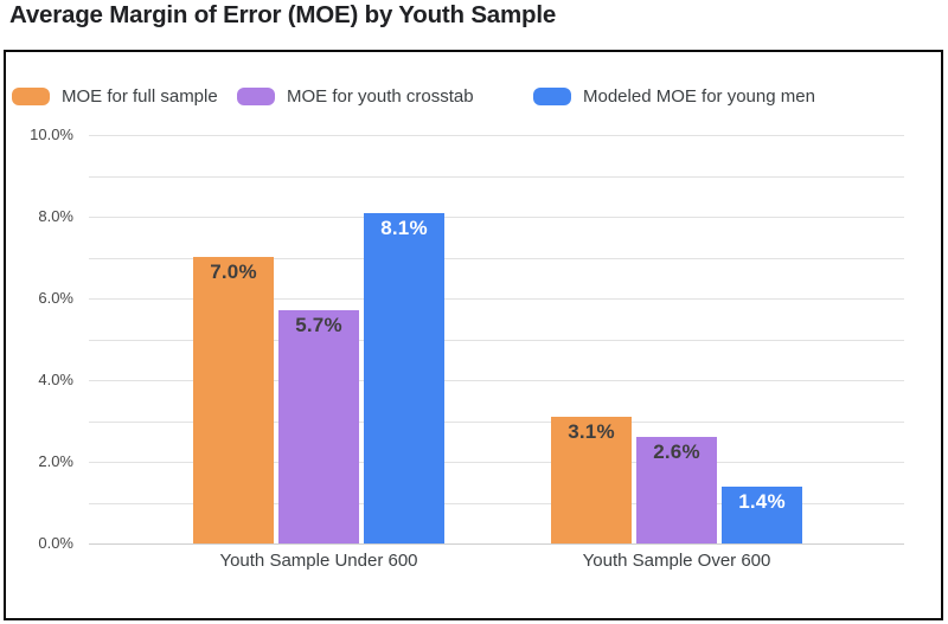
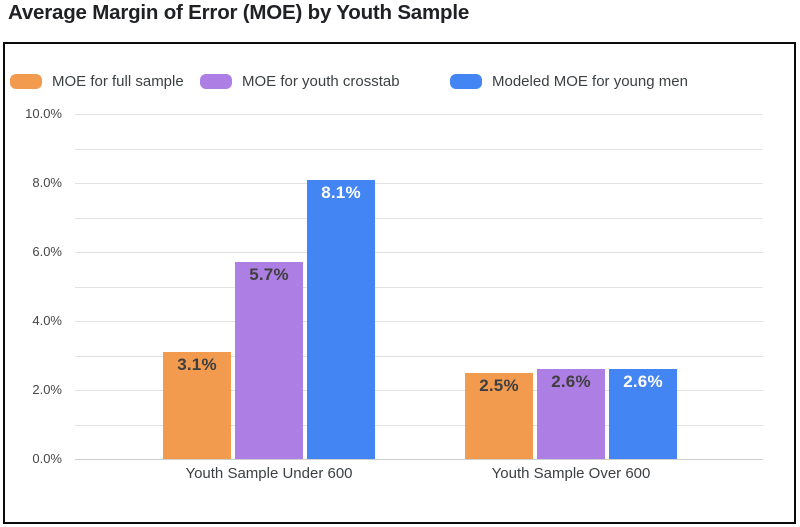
MOE for full sample/Youth Sample Under 600: 7.0% -> 3.1%
MOE for full sample/Youth Sample Over 600: 3.1% -> 2.5%
Modeled MOE for young men/Youth Sample Over 600: 1.4% -> 2.6%
